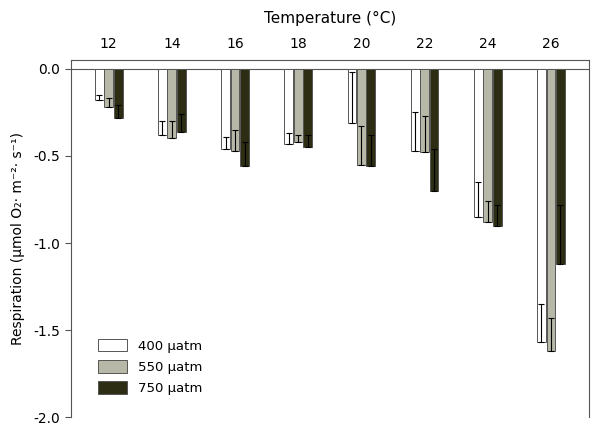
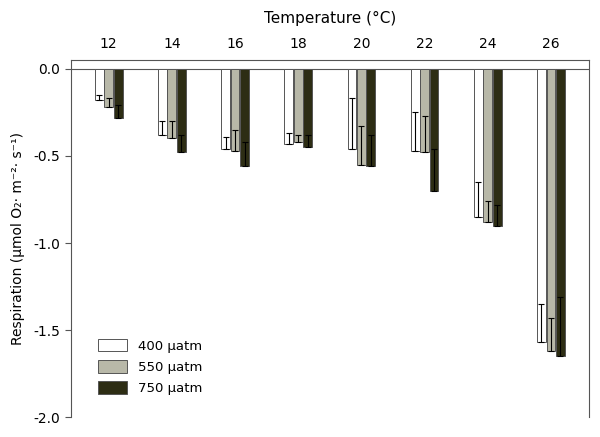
750 μatm/14: -0.36 -> -0.48
400 μatm/20: -0.31 -> -0.46
750 μatm/26: -1.12 -> -1.65
